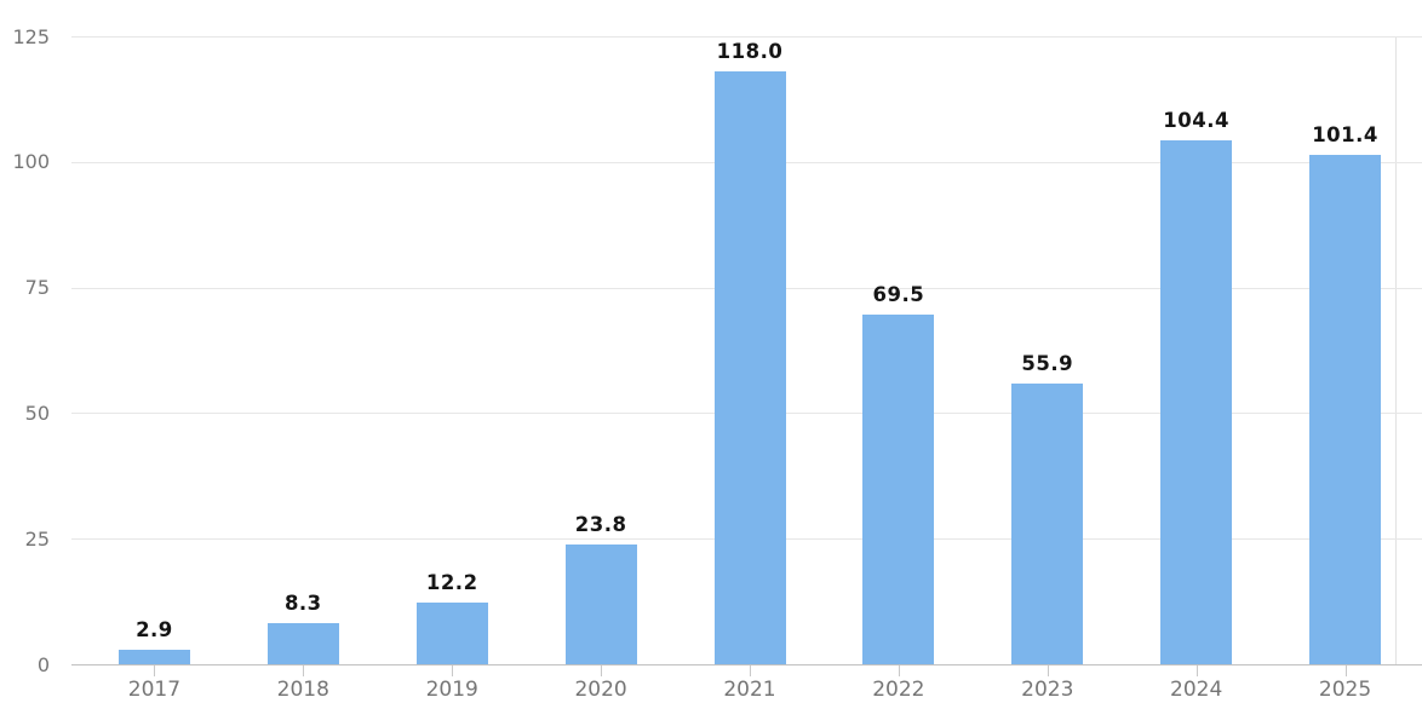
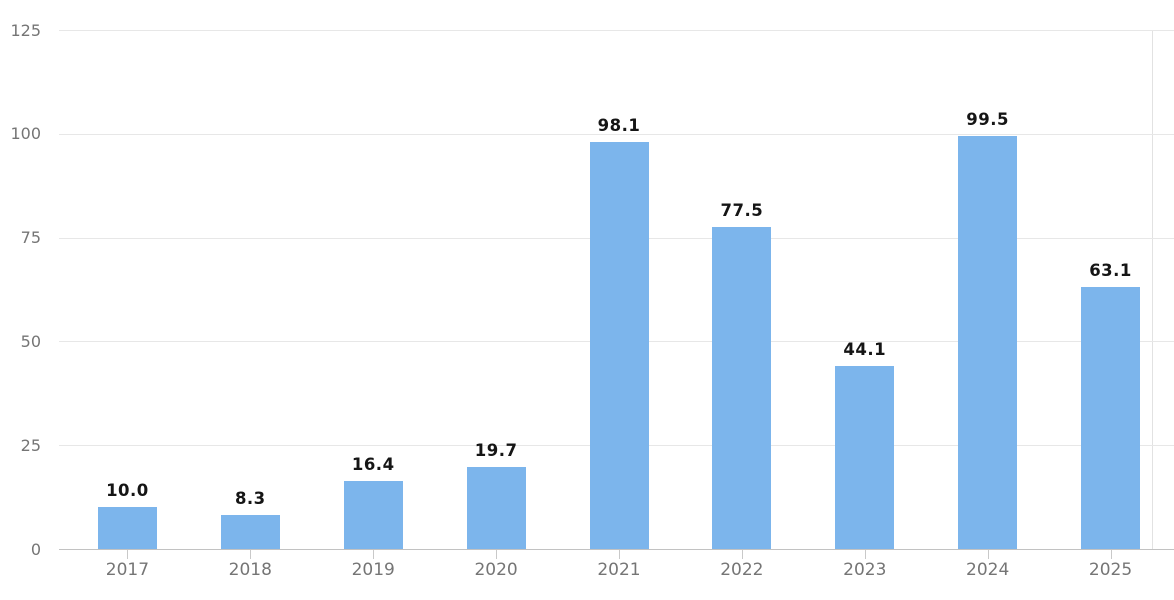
2017: 2.9 -> 10.0
2019: 12.2 -> 16.4
2020: 23.8 -> 19.7
2021: 118.0 -> 98.1
2022: 69.5 -> 77.5
2023: 55.9 -> 44.1
2024: 104.4 -> 99.5
2025: 101.4 -> 63.1
